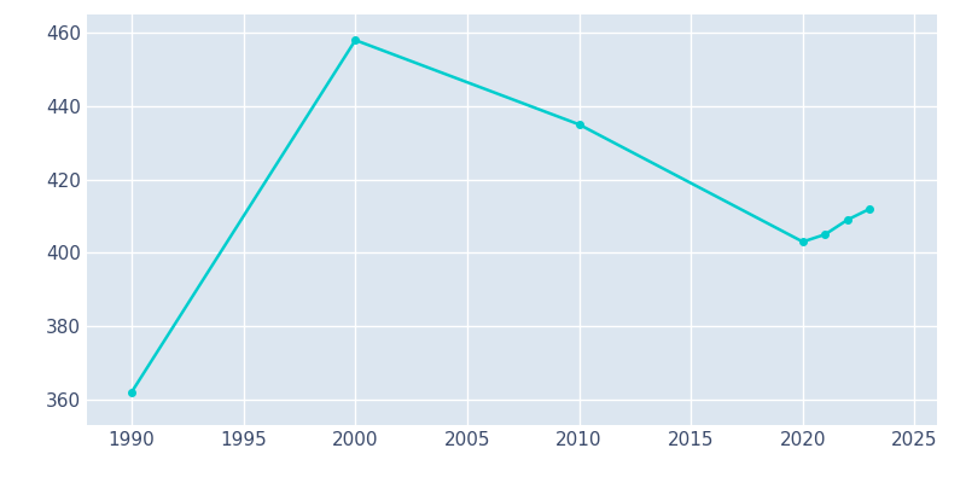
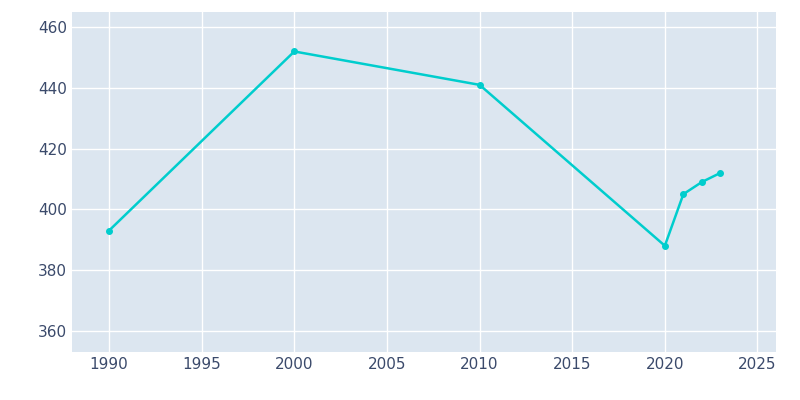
1990: 362 -> 393
2000: 458 -> 452
2010: 435 -> 441
2020: 403 -> 388
